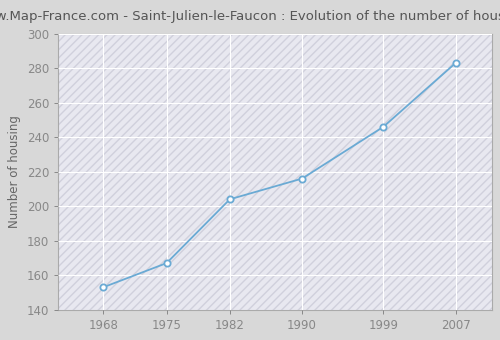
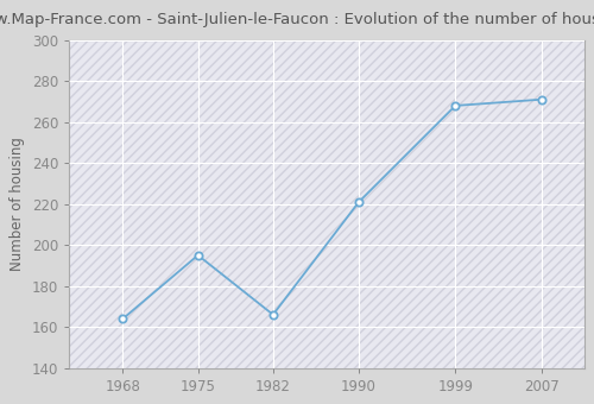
1968: 153 -> 164
1975: 167 -> 195
1982: 204 -> 166
1990: 216 -> 221
1999: 246 -> 268
2007: 283 -> 271
